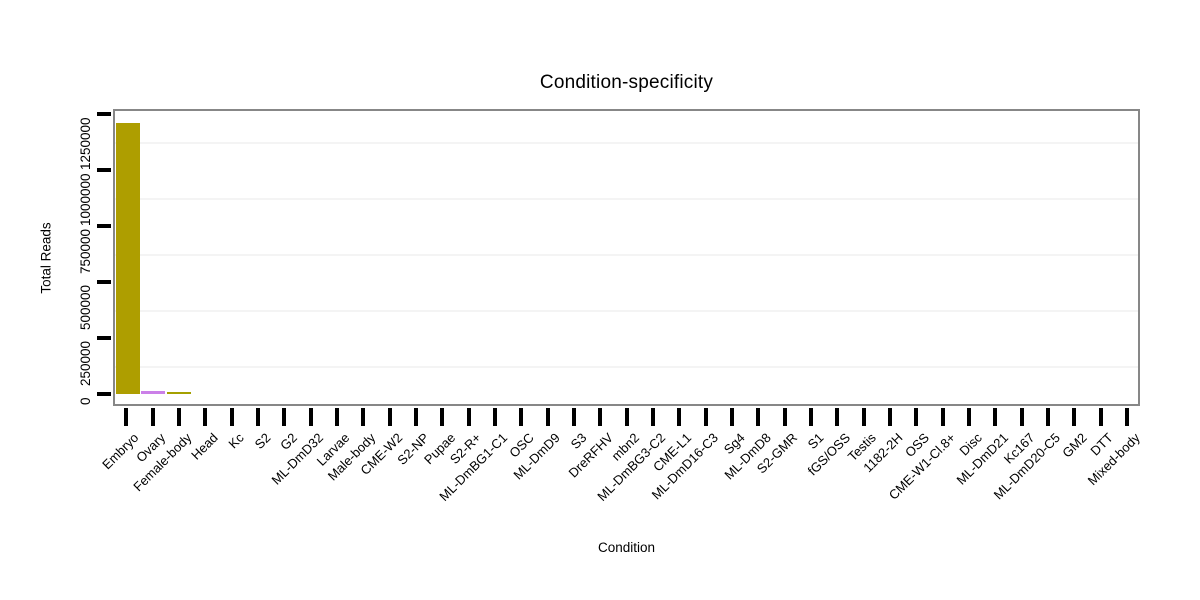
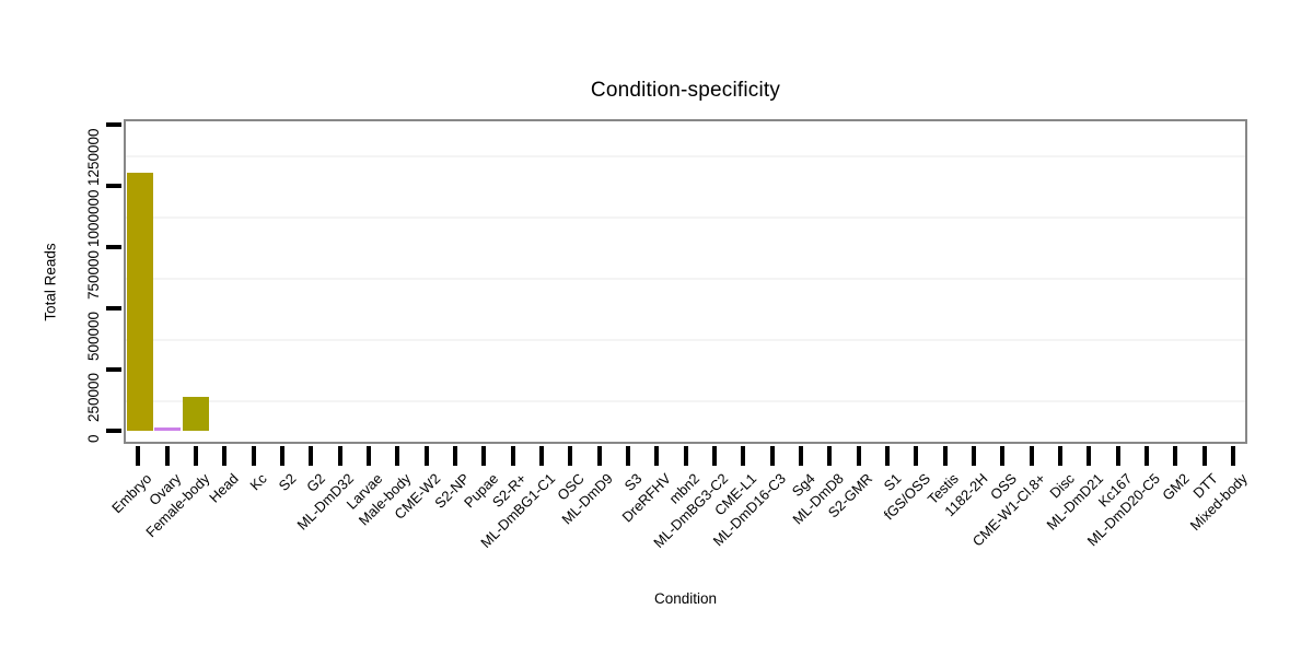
Embryo: 1210000 -> 1050000
Female-body: 10000 -> 140000
